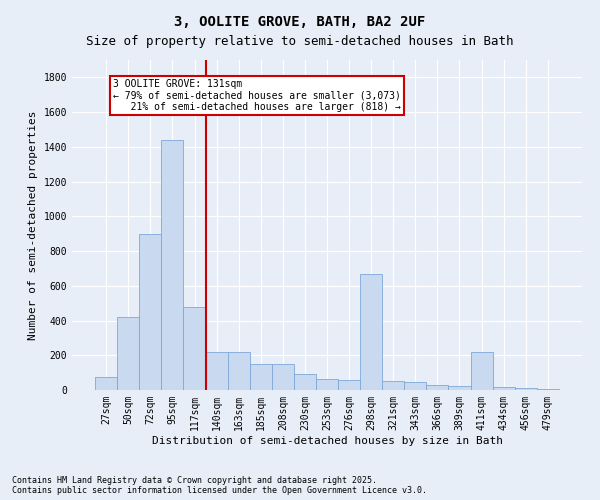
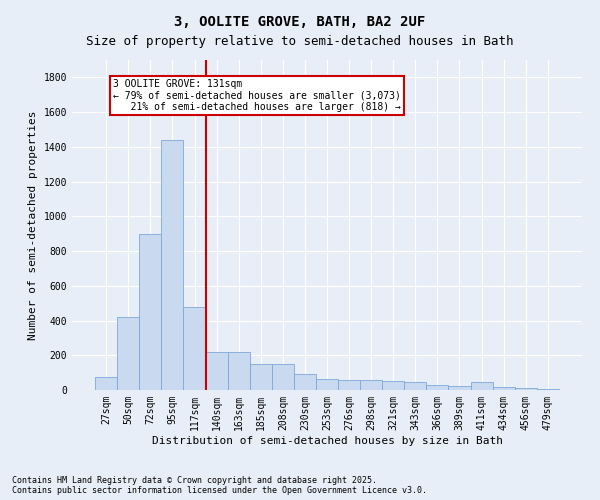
298sqm: 670 -> 60
411sqm: 220 -> 40
